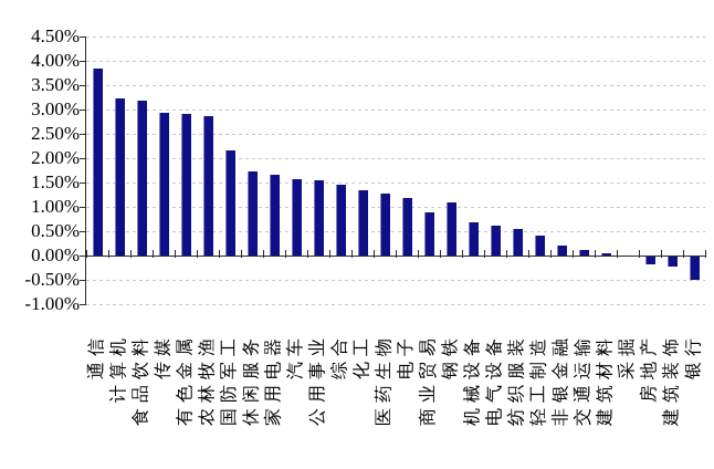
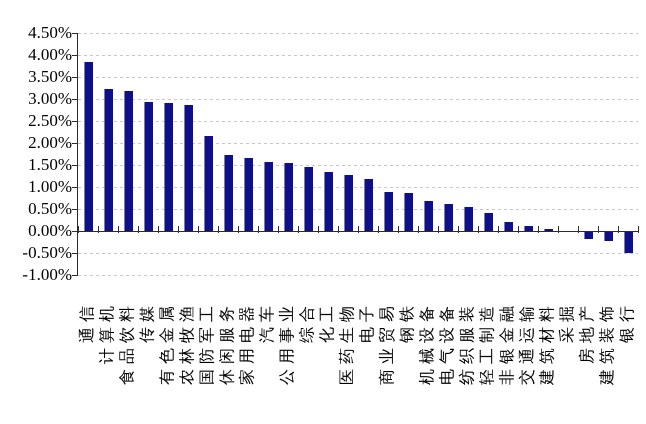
钢铁: 1.1% -> 0.9%
